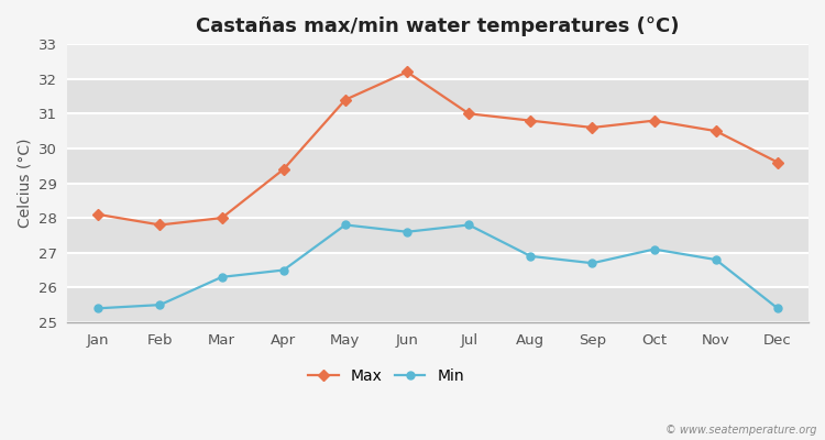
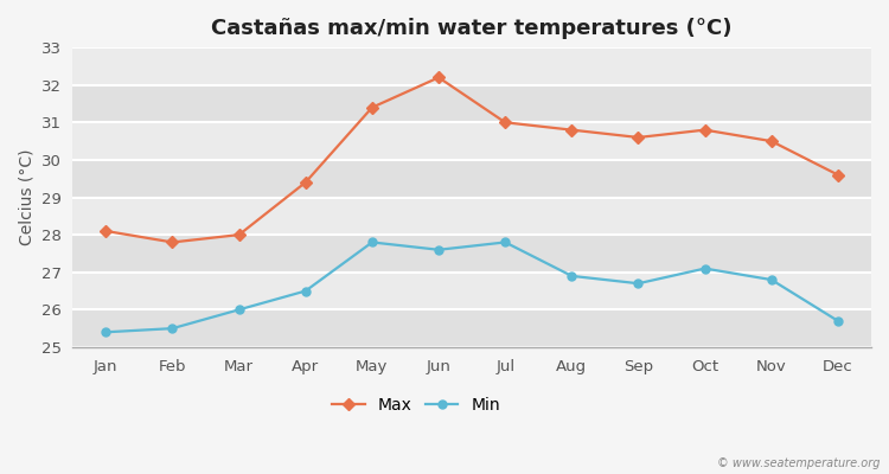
Min/Mar: 26.3 -> 26.0
Min/Dec: 25.4 -> 25.7
